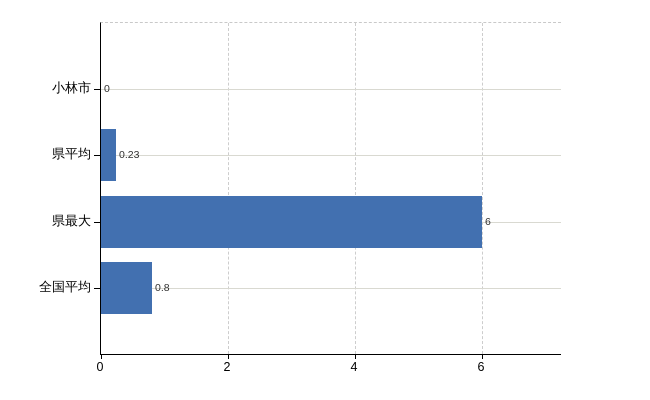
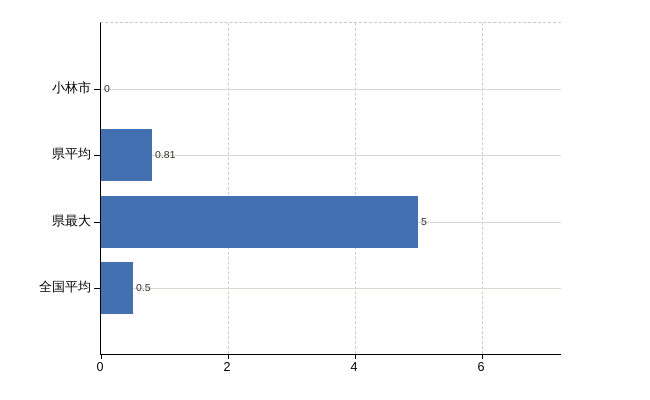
県平均: 0.23 -> 0.81
県最大: 6 -> 5
全国平均: 0.8 -> 0.5
